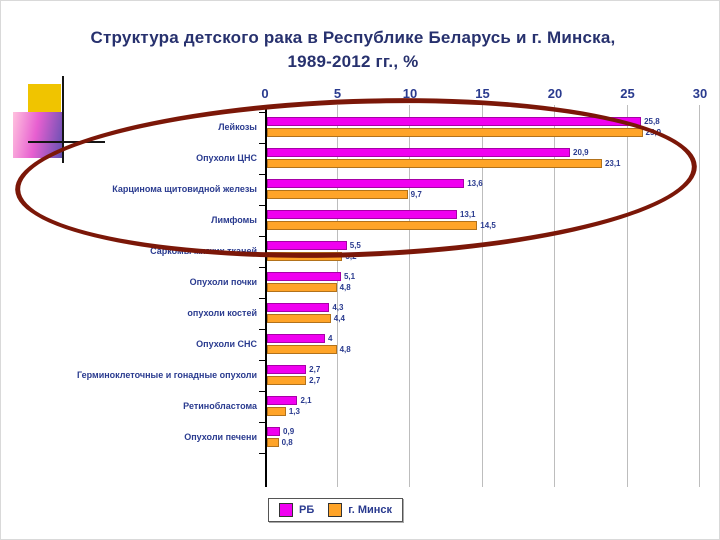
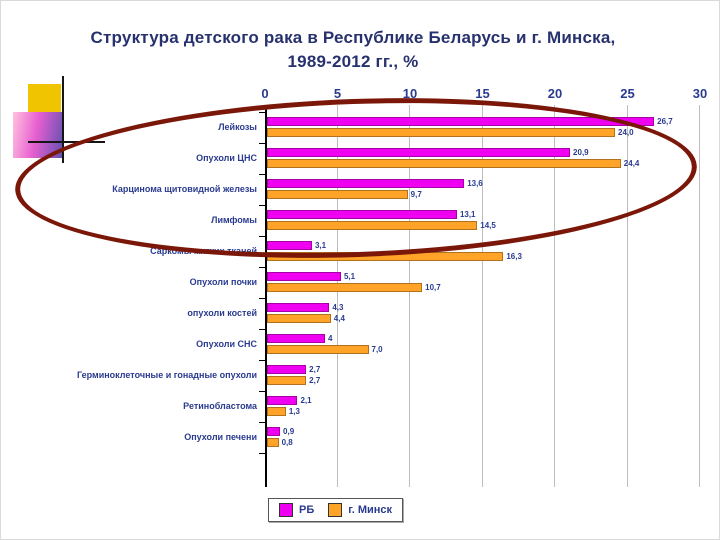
РБ/Лейкозы: 25,8 -> 26,7
г. Минск/Лейкозы: 25,9 -> 24,0
г. Минск/Опухоли ЦНС: 23,1 -> 24,4
РБ/Саркомы мягких тканей: 5,5 -> 3,1
г. Минск/Саркомы мягких тканей: 5,2 -> 16,3
г. Минск/Опухоли почки: 4,8 -> 10,7
г. Минск/Опухоли СНС: 4,8 -> 7,0
